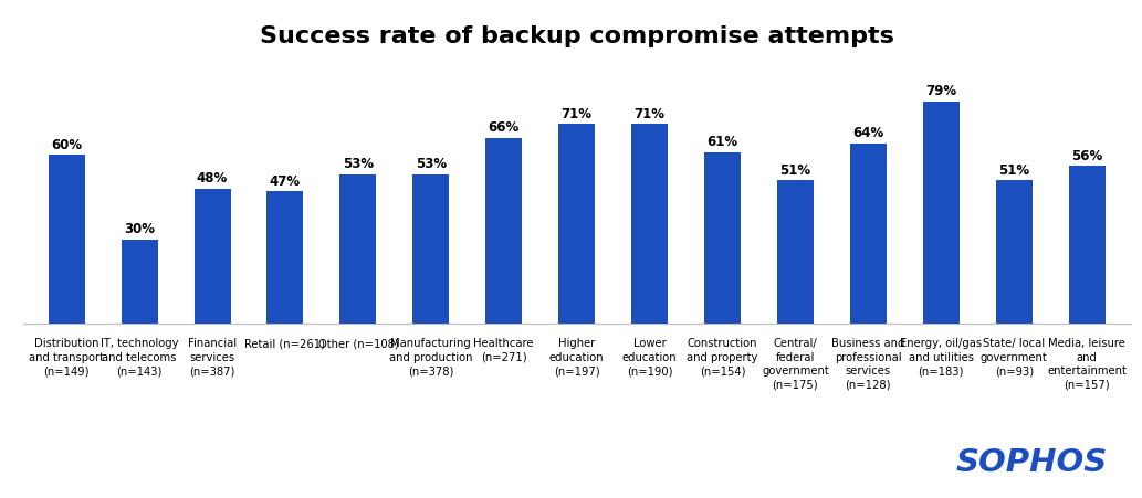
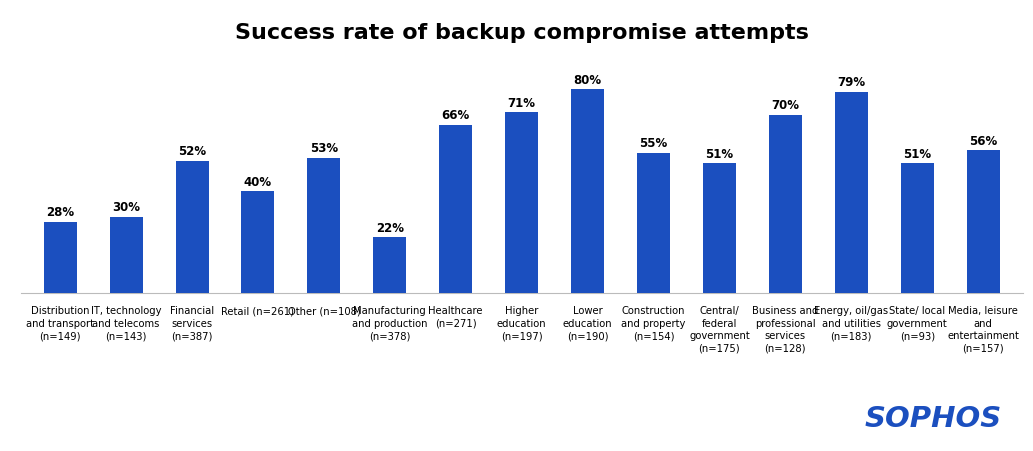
Distribution and transport (n=149): 60% -> 28%
Financial services (n=387): 48% -> 52%
Retail (n=261): 47% -> 40%
Manufacturing and production (n=378): 53% -> 22%
Lower education (n=190): 71% -> 80%
Construction and property (n=154): 61% -> 55%
Business and professional services (n=128): 64% -> 70%
